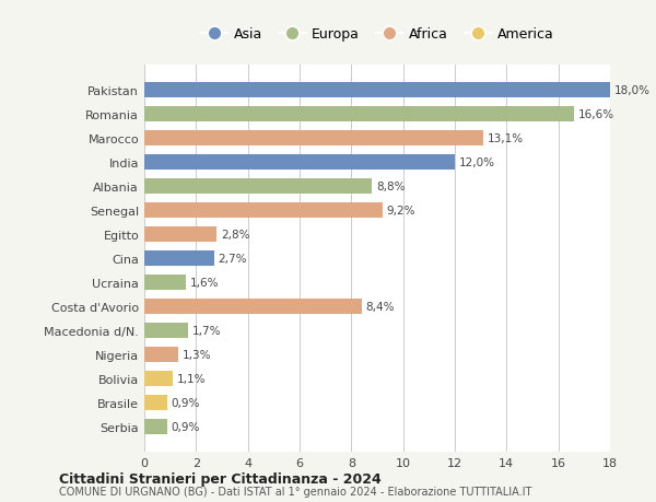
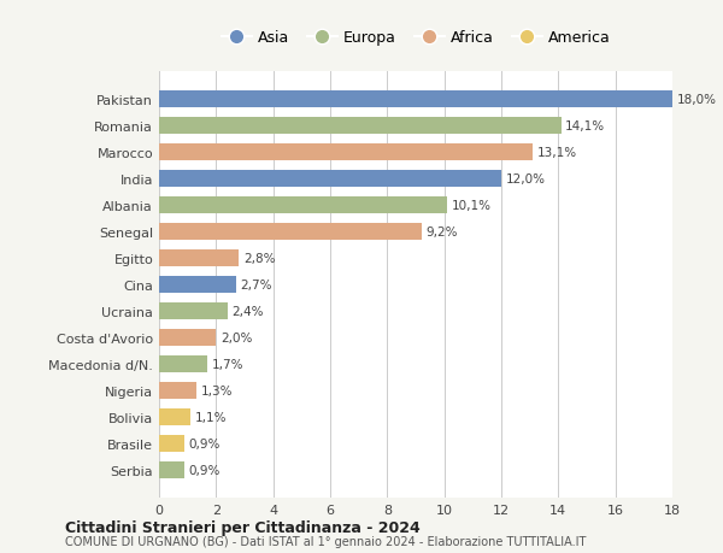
Romania: 16,6% -> 14,1%
Albania: 8,8% -> 10,1%
Ucraina: 1,6% -> 2,4%
Costa d'Avorio: 8,4% -> 2,0%
